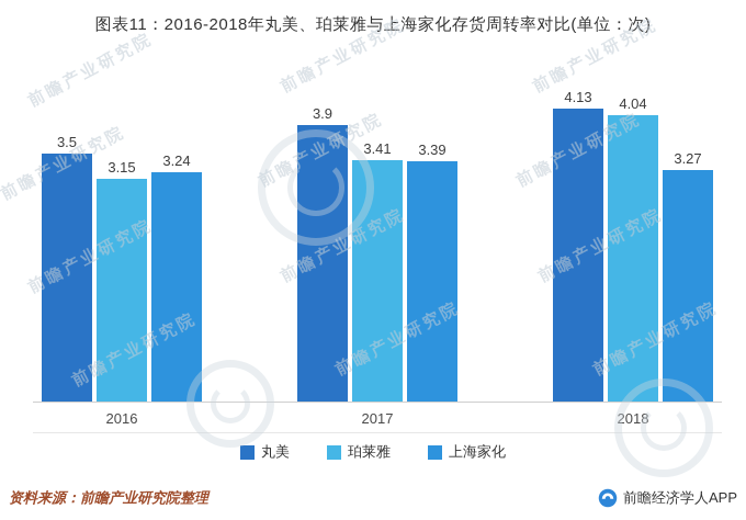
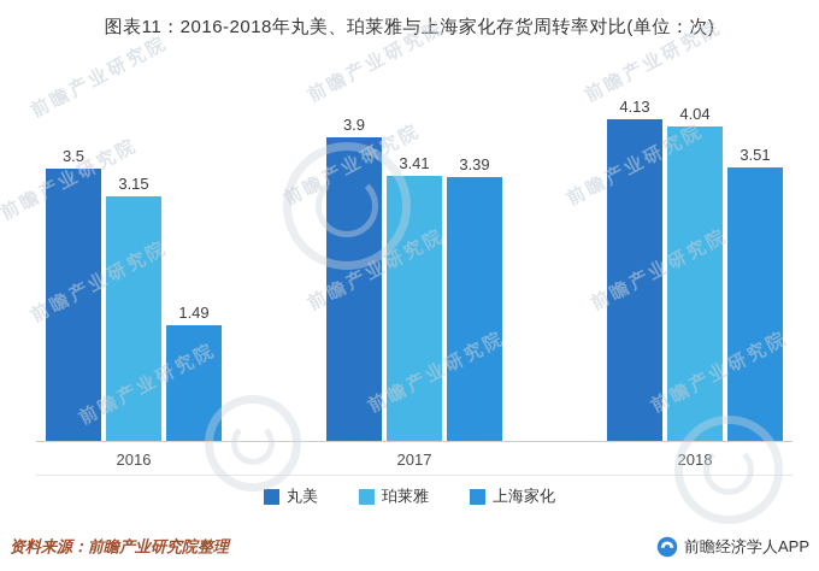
上海家化/2016: 3.24 -> 1.49
上海家化/2018: 3.27 -> 3.51
